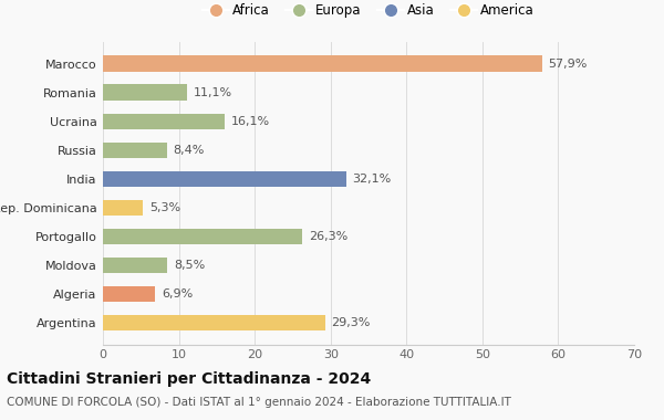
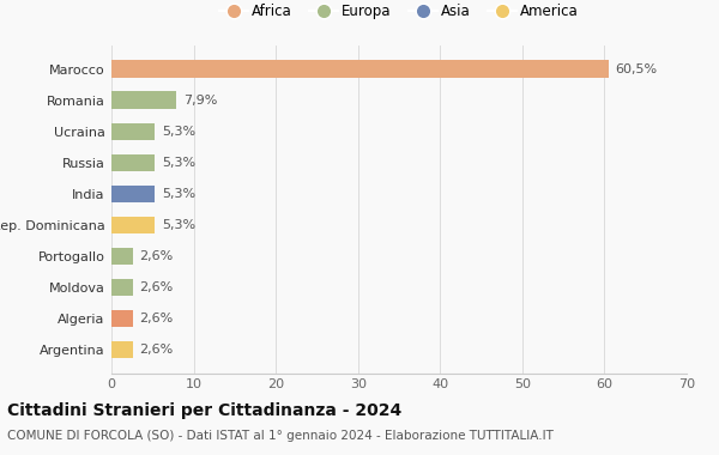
Marocco: 57,9% -> 60,5%
Romania: 11,1% -> 7,9%
Ucraina: 16,1% -> 5,3%
Russia: 8,4% -> 5,3%
India: 32,1% -> 5,3%
Portogallo: 26,3% -> 2,6%
Moldova: 8,5% -> 2,6%
Algeria: 6,9% -> 2,6%
Argentina: 29,3% -> 2,6%
